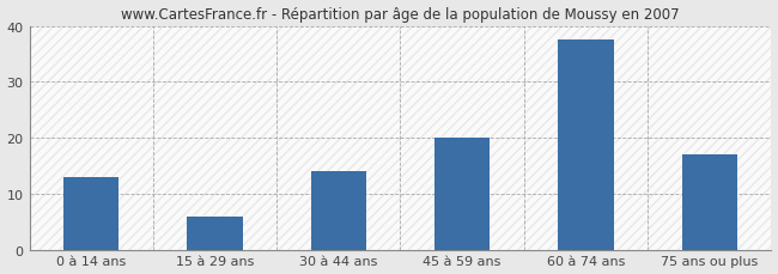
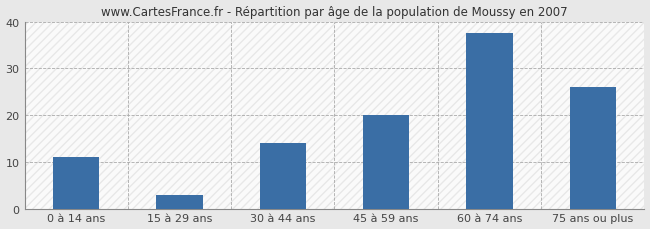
0 à 14 ans: 13.0 -> 11.0
15 à 29 ans: 6.0 -> 3.0
75 ans ou plus: 17.0 -> 26.0
